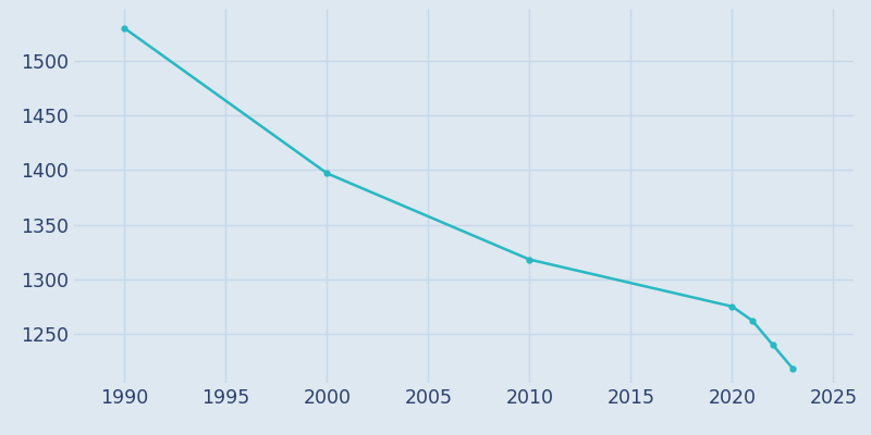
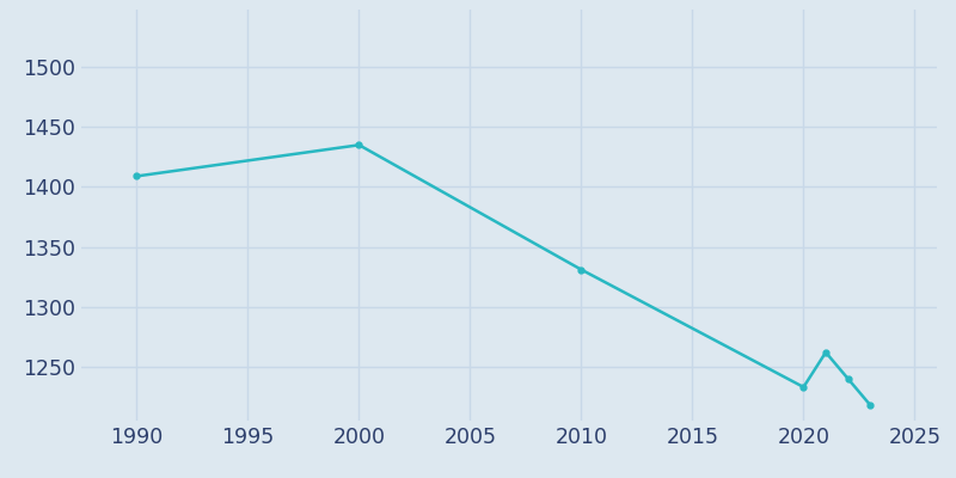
1990: 1530 -> 1409
2000: 1397 -> 1435
2010: 1318 -> 1331
2020: 1275 -> 1233
